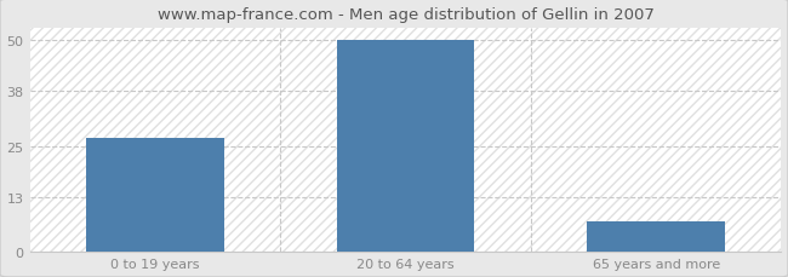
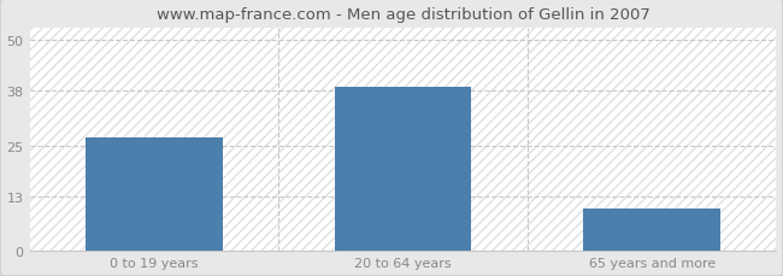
20 to 64 years: 50 -> 39
65 years and more: 7 -> 10
